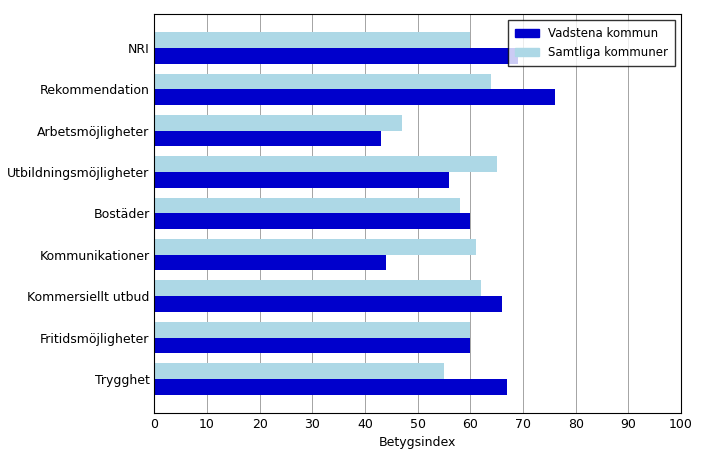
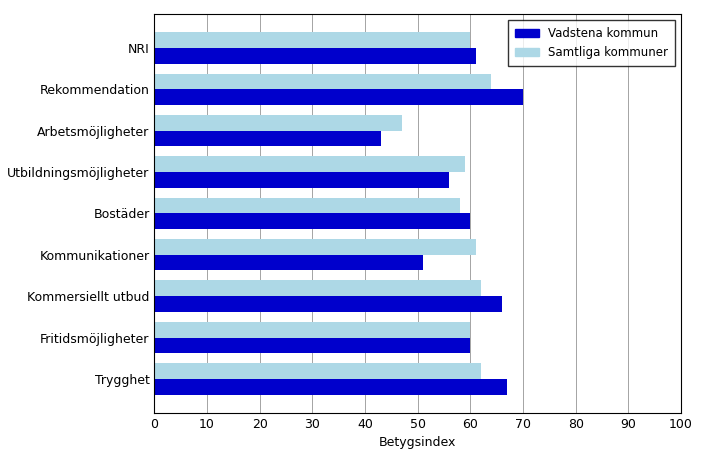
Vadstena kommun/NRI: 69 -> 61
Vadstena kommun/Rekommendation: 76 -> 70
Samtliga kommuner/Utbildningsmöjligheter: 65 -> 59
Vadstena kommun/Kommunikationer: 44 -> 51
Samtliga kommuner/Trygghet: 55 -> 62
